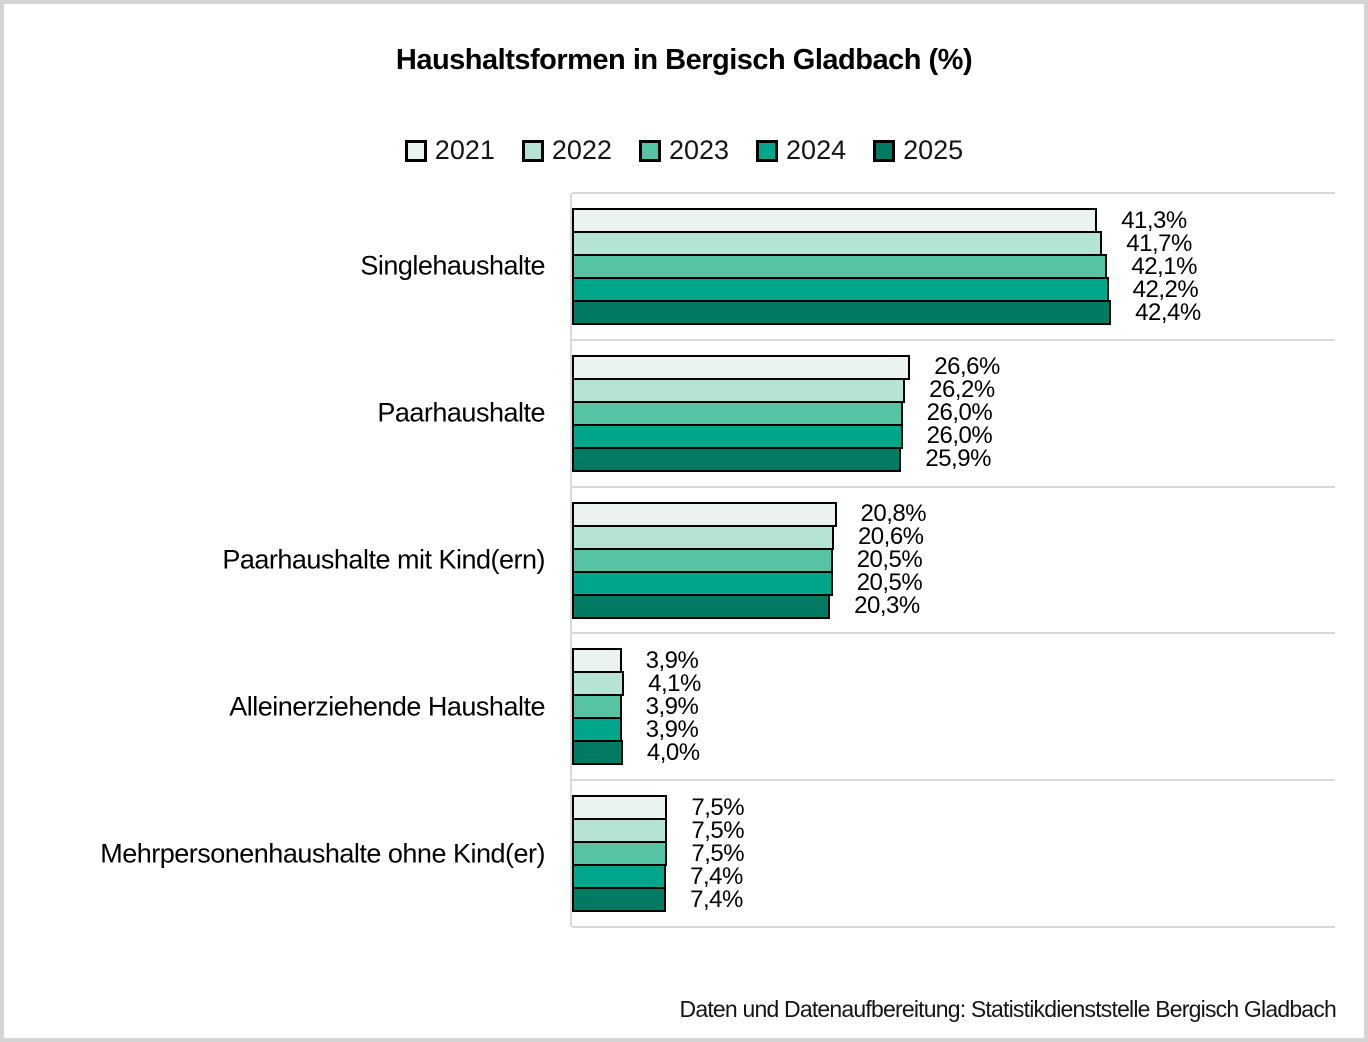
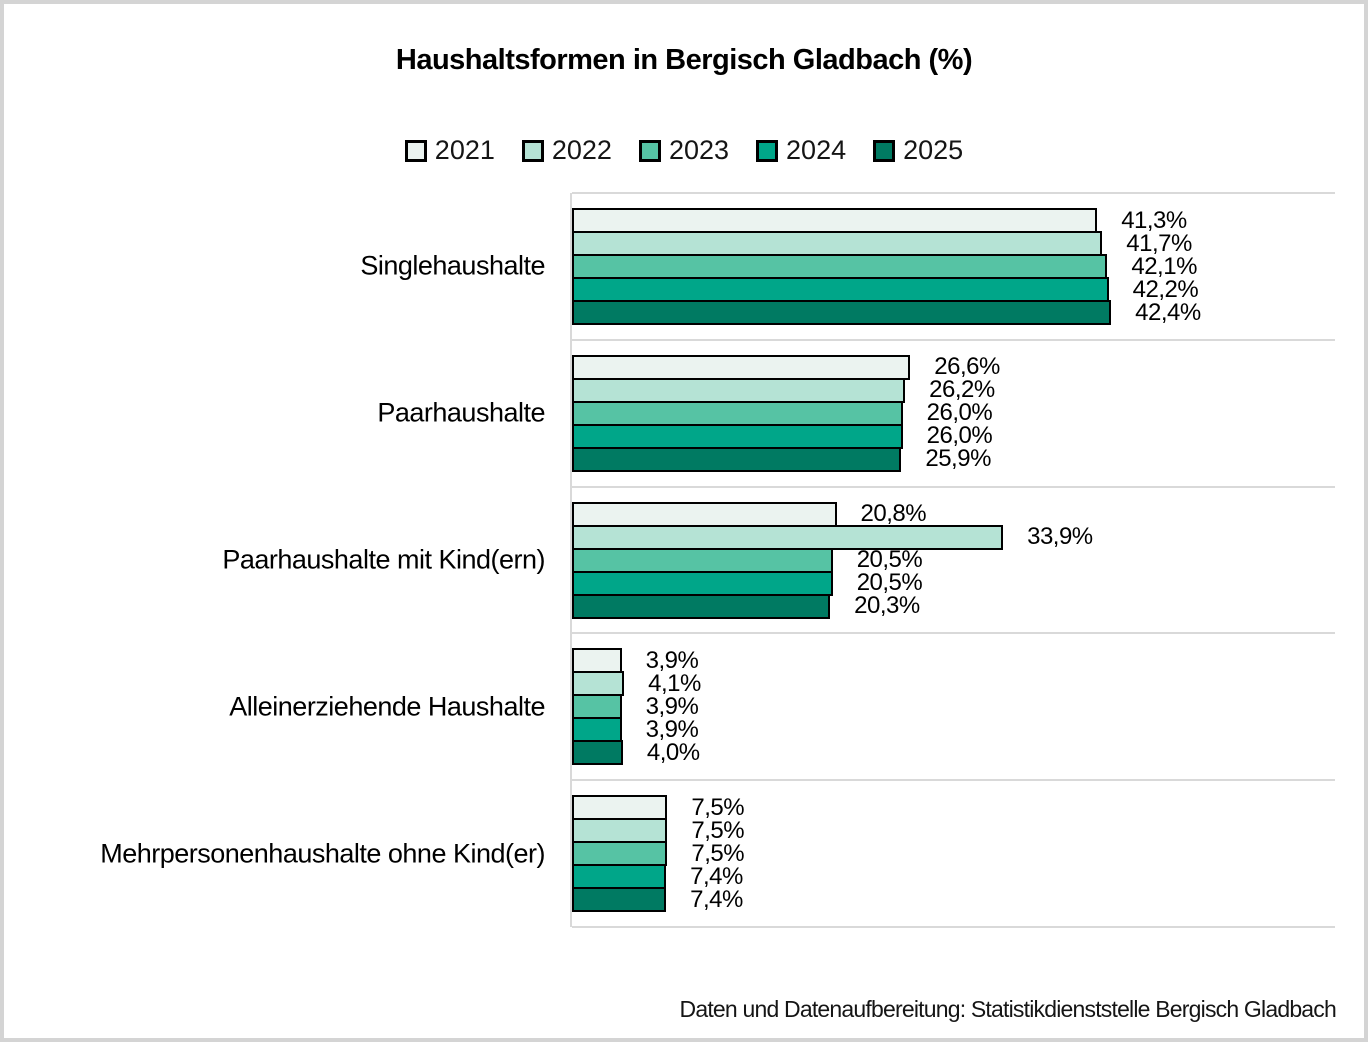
2022/Paarhaushalte mit Kind(ern): 20,6% -> 33,9%
